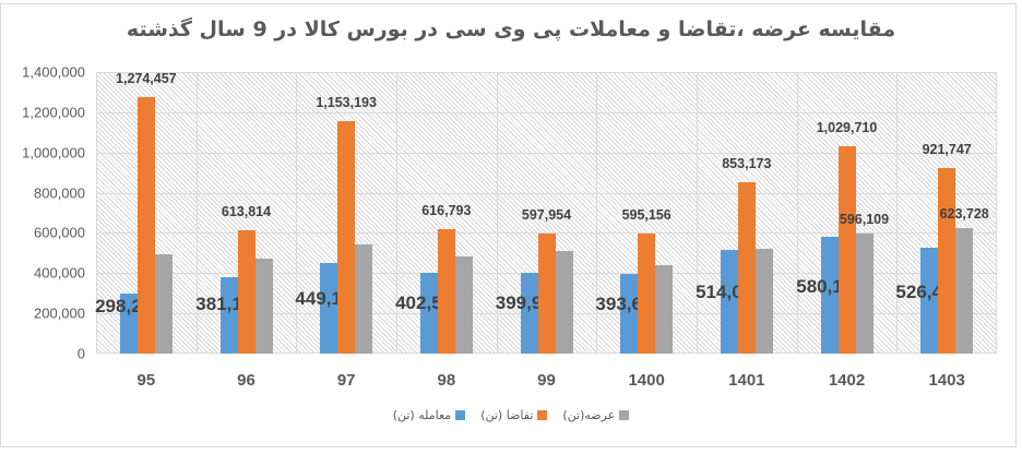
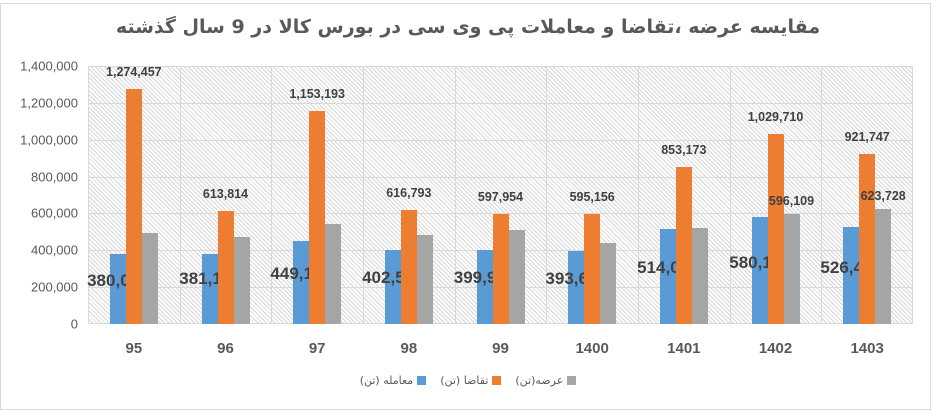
معامله (تن)/95: 298,293 -> 380,032
